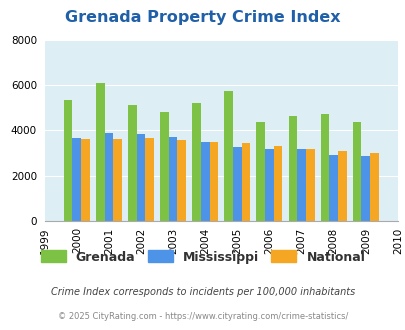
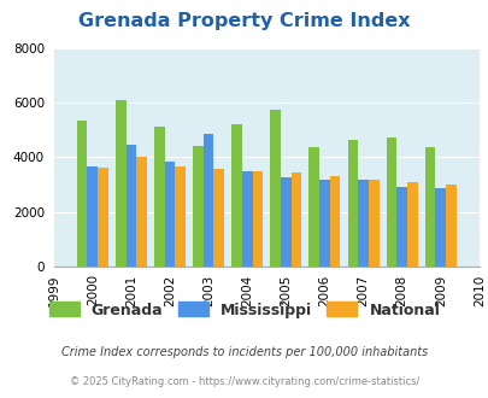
Mississippi/2001: 3870 -> 4450
National/2001: 3640 -> 4000
Grenada/2003: 4800 -> 4400
Mississippi/2003: 3720 -> 4850
